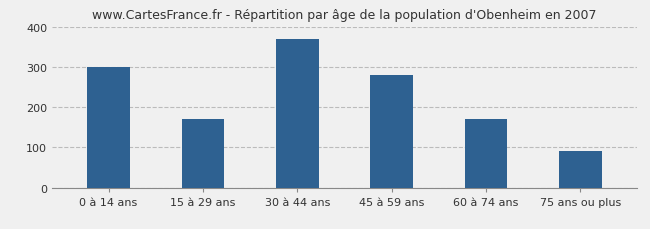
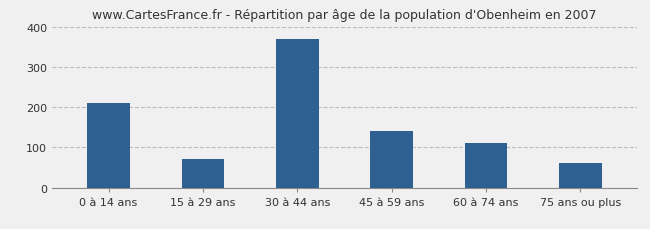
0 à 14 ans: 300 -> 210
15 à 29 ans: 170 -> 70
45 à 59 ans: 280 -> 140
60 à 74 ans: 170 -> 110
75 ans ou plus: 90 -> 60
